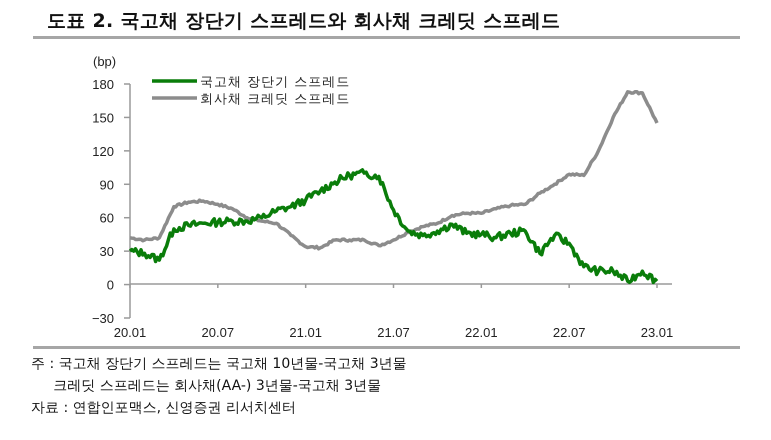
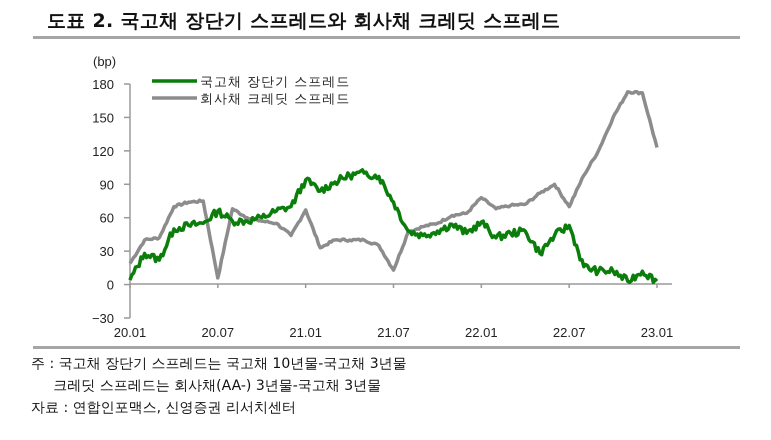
국고채 장단기 스프레드/20.01: 30 -> 4
회사채 크레딧 스프레드/20.01: 42 -> 19
국고채 장단기 스프레드/20.07: 56 -> 66
회사채 크레딧 스프레드/20.07: 72 -> 6
국고채 장단기 스프레드/21.01: 76 -> 94
회사채 크레딧 스프레드/21.01: 34 -> 67
국고채 장단기 스프레드/21.07: 67 -> 74
회사채 크레딧 스프레드/21.07: 40 -> 13
국고채 장단기 스프레드/22.01: 45 -> 56
회사채 크레딧 스프레드/22.01: 64 -> 78
국고채 장단기 스프레드/22.07: 37 -> 53
회사채 크레딧 스프레드/22.07: 99 -> 70
회사채 크레딧 스프레드/23.01: 145 -> 123
